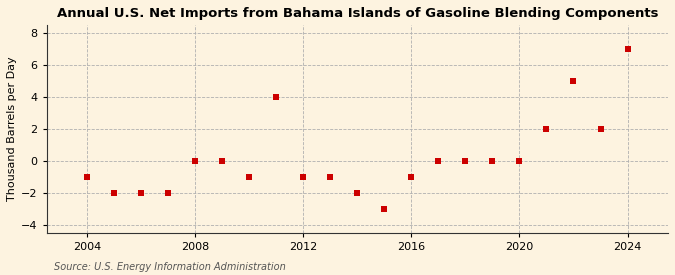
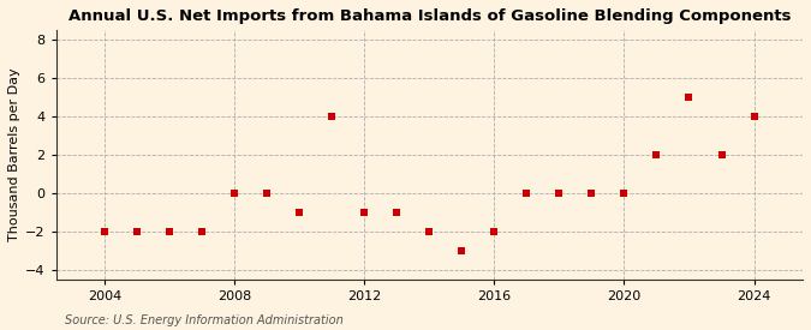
2004: -1 -> -2
2016: -1 -> -2
2024: 7 -> 4
